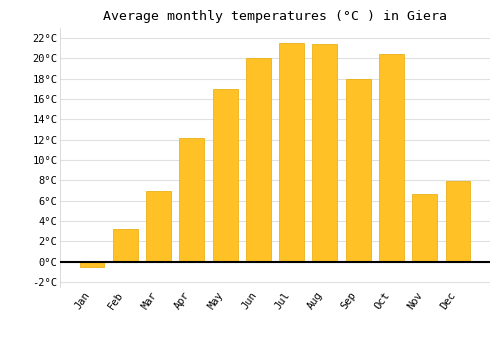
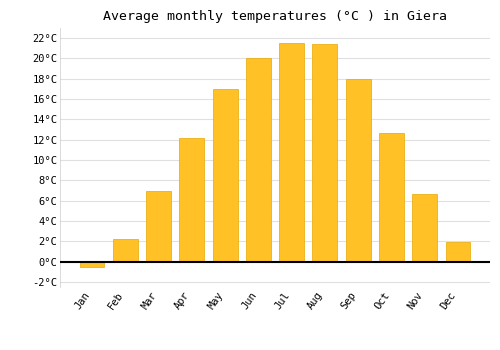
Feb: 3.2°C -> 2.2°C
Oct: 20.4°C -> 12.7°C
Dec: 7.9°C -> 1.9°C
